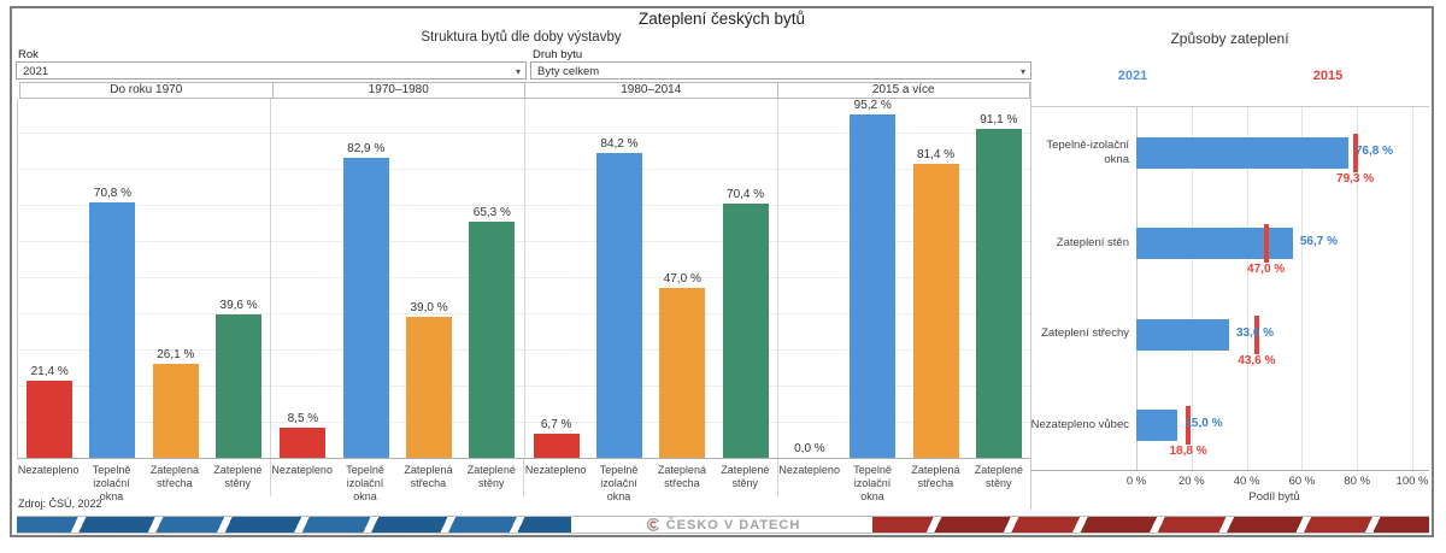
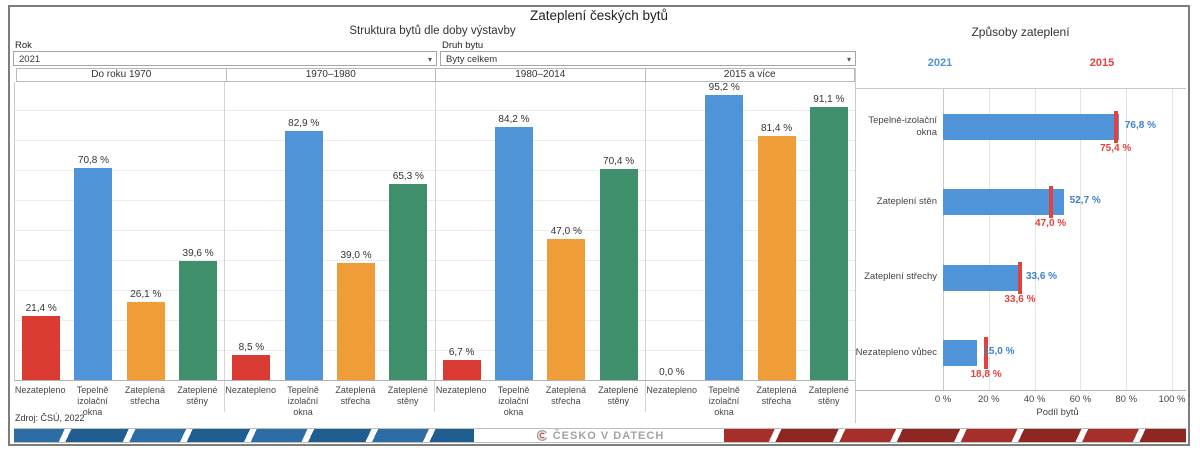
Způsoby zateplení/2015/Tepelně-izolační okna: 79,3 -> 75,4
Způsoby zateplení/2021/Zateplení stěn: 56,7 -> 52,7
Způsoby zateplení/2015/Zateplení střechy: 43,6 -> 33,6
